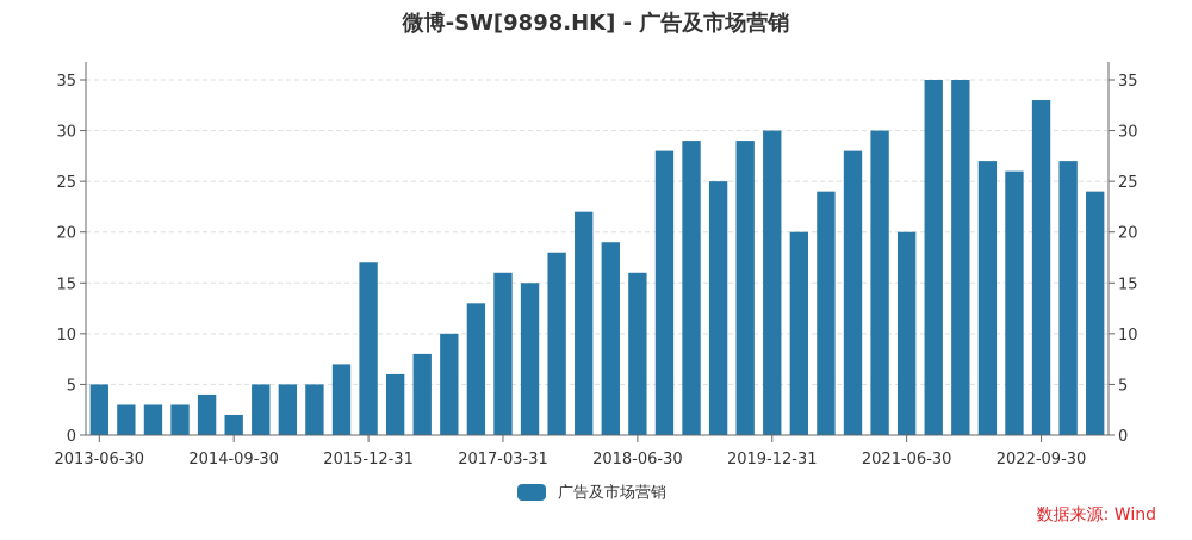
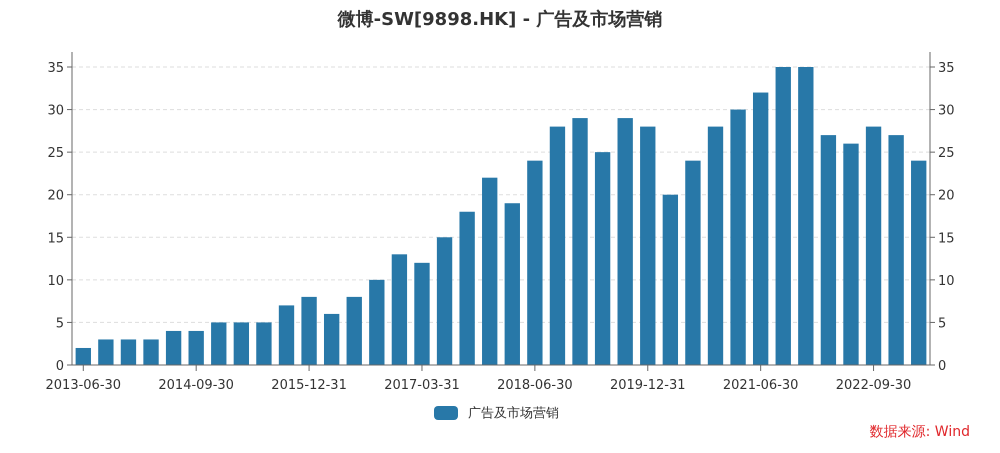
2013-06-30: 5 -> 2
2014-09-30: 2 -> 4
2015-12-31: 17 -> 8
2017-03-31: 16 -> 12
2018-06-30: 16 -> 24
2019-12-31: 30 -> 28
2021-06-30: 20 -> 32
2022-09-30: 33 -> 28
